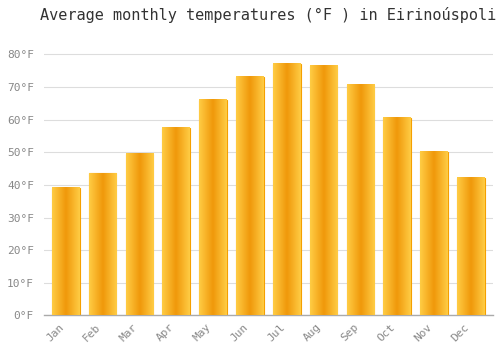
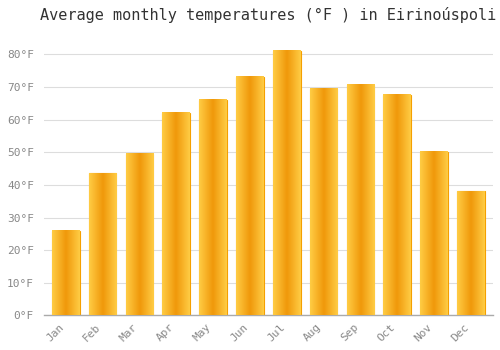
Jan: 39.0°F -> 26.0°F
Apr: 57.5°F -> 62.0°F
Jul: 77.0°F -> 81.0°F
Aug: 76.5°F -> 69.5°F
Oct: 60.5°F -> 67.5°F
Dec: 42.0°F -> 38.0°F
